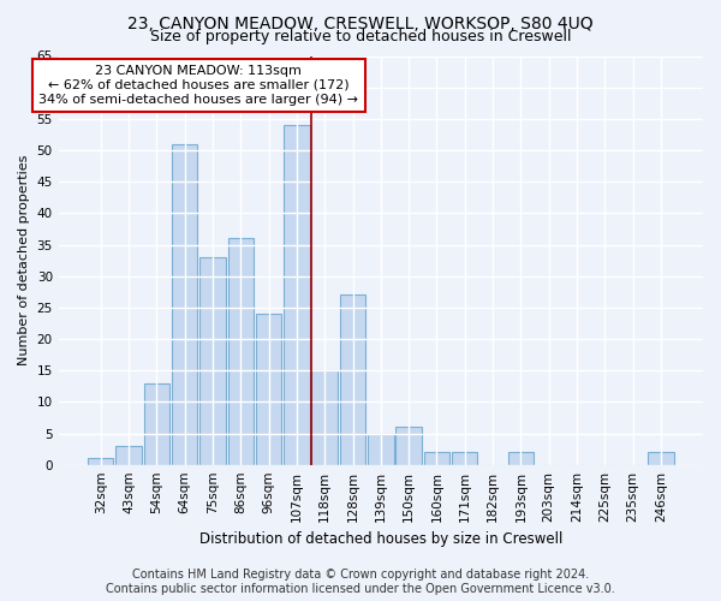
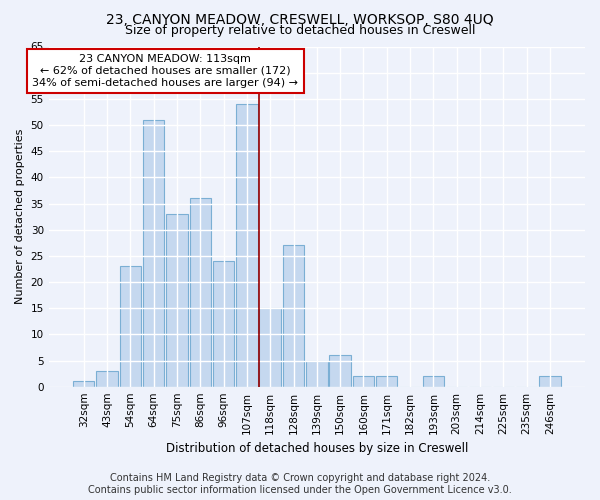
54sqm: 13 -> 23
